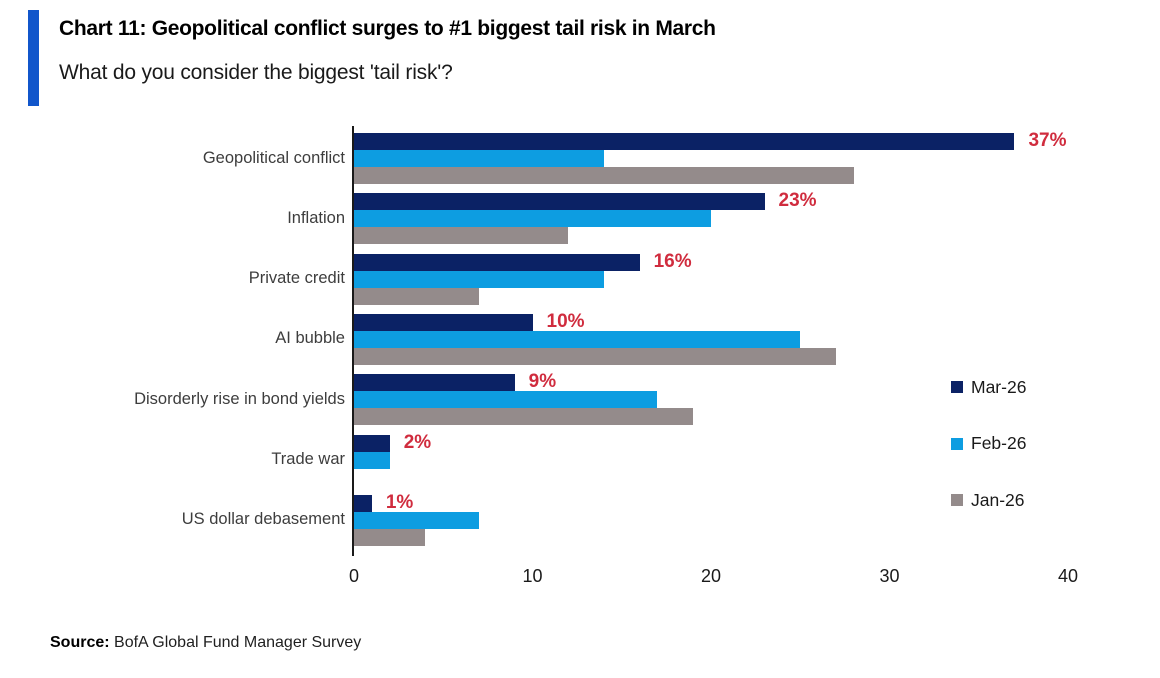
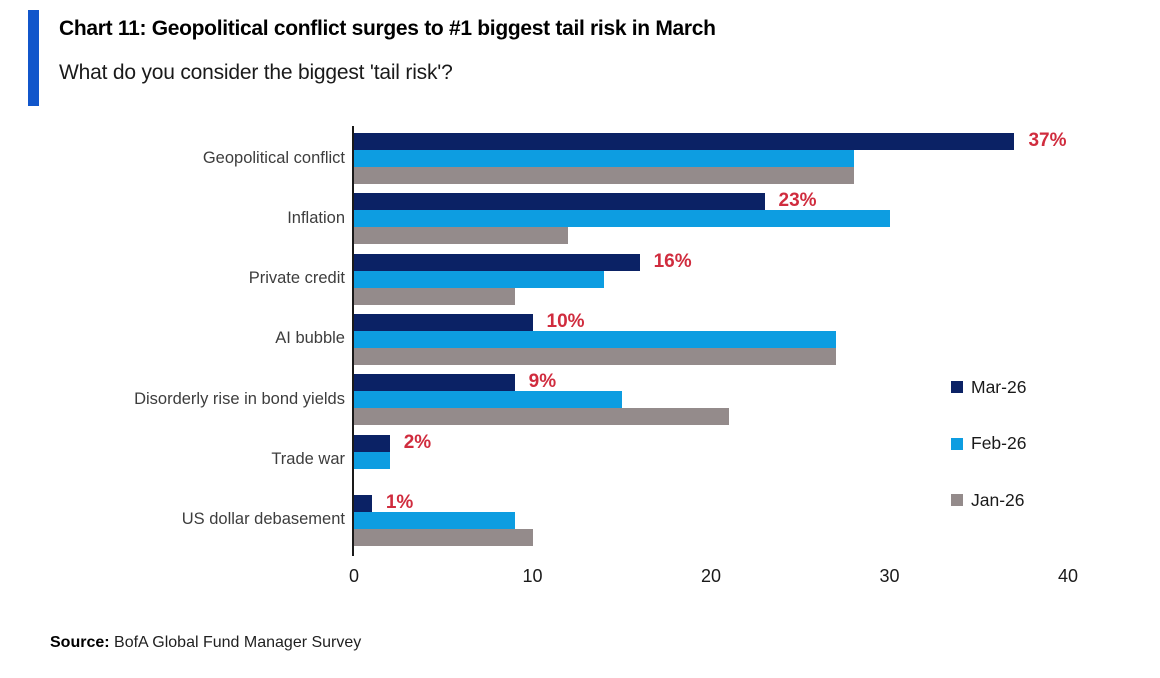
Feb-26/Geopolitical conflict: 14 -> 28
Feb-26/Inflation: 20 -> 30
Jan-26/Private credit: 7 -> 9
Feb-26/AI bubble: 25 -> 27
Feb-26/Disorderly rise in bond yields: 17 -> 15
Jan-26/Disorderly rise in bond yields: 19 -> 21
Feb-26/US dollar debasement: 7 -> 9
Jan-26/US dollar debasement: 4 -> 10
